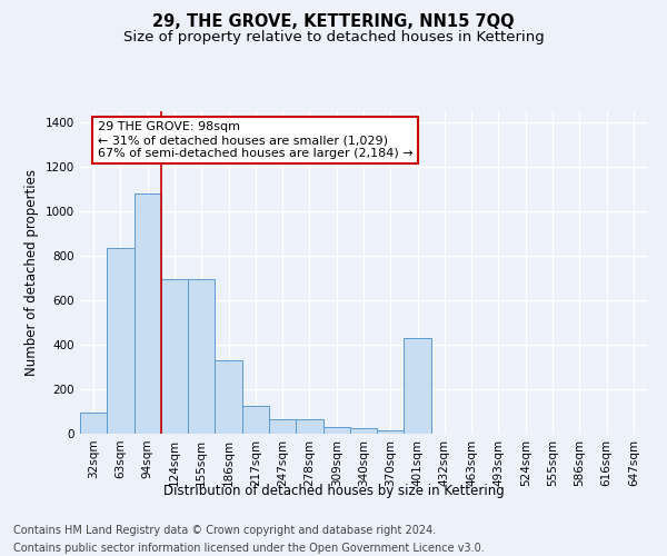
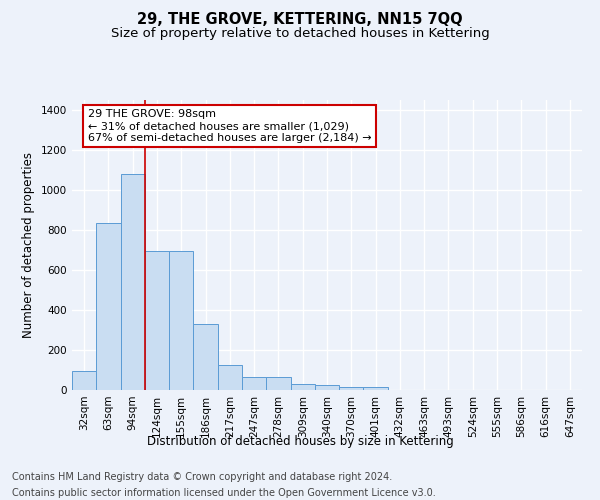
401sqm: 430 -> 20
